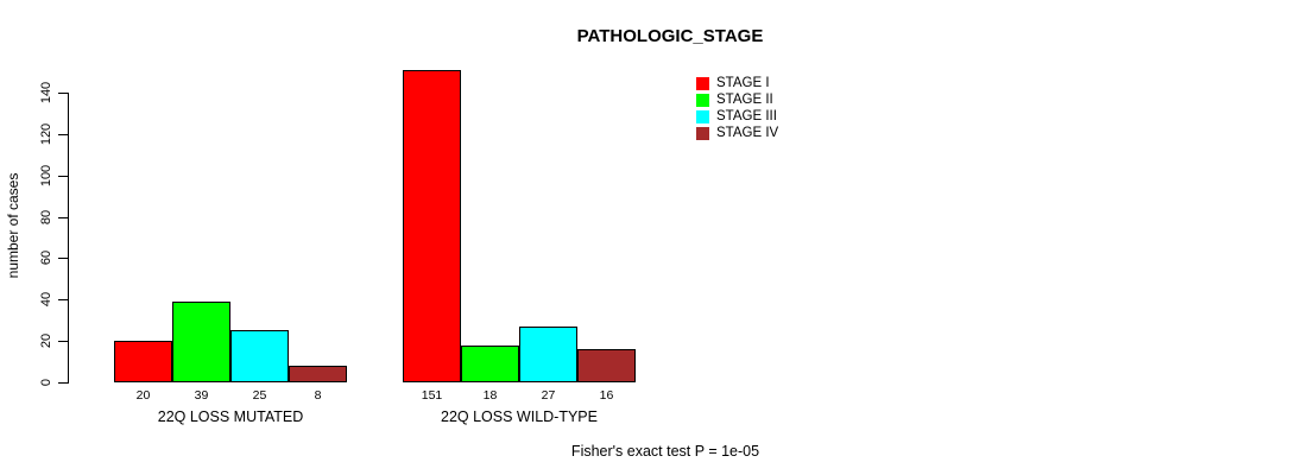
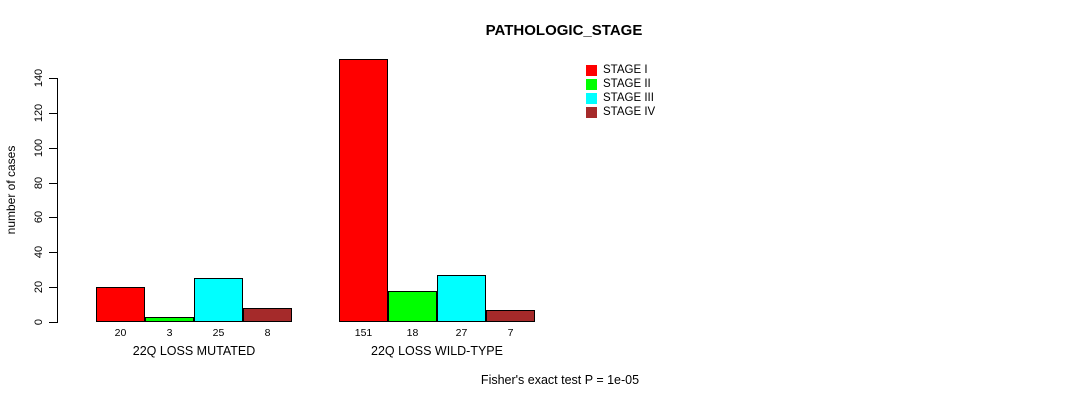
STAGE II/22Q LOSS MUTATED: 39 -> 3
STAGE IV/22Q LOSS WILD-TYPE: 16 -> 7
